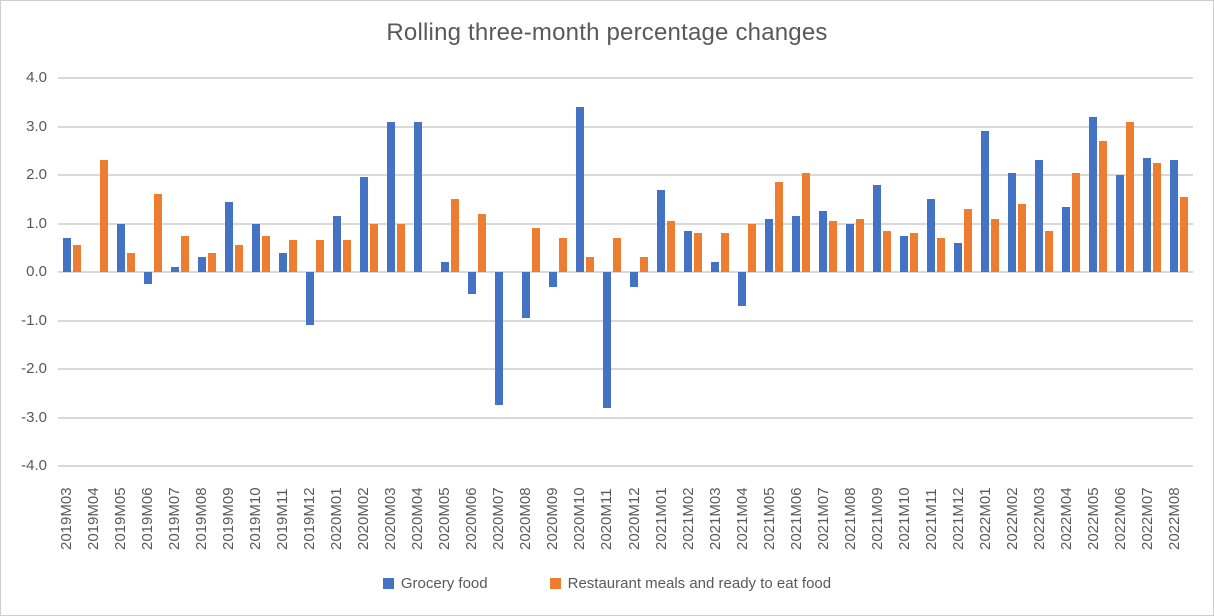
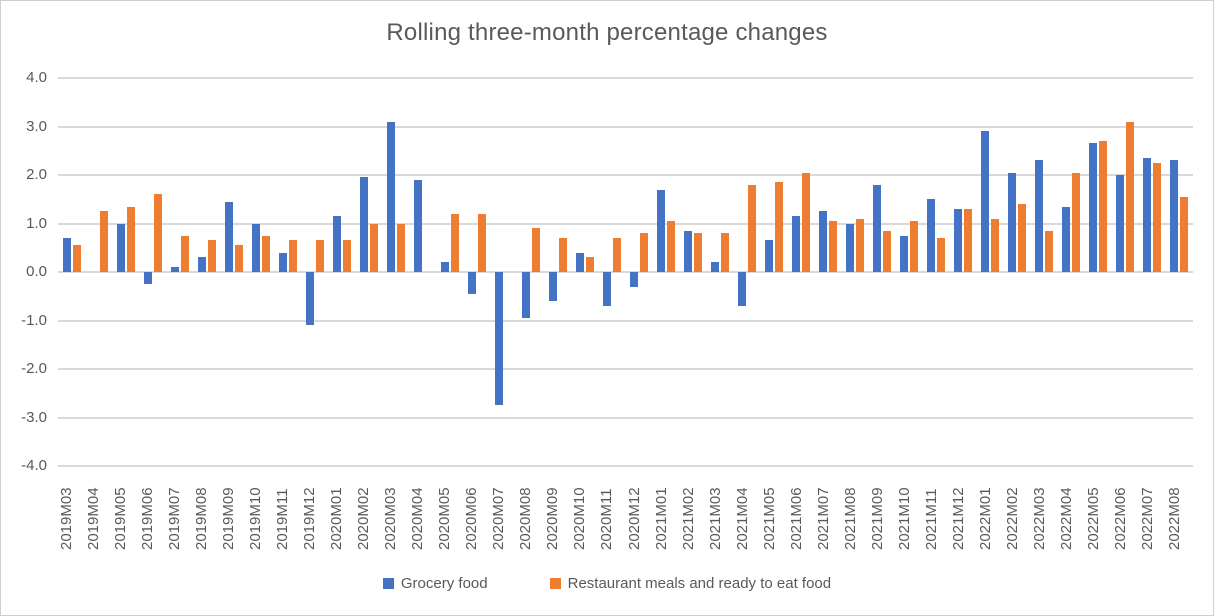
Restaurant meals and ready to eat food/2019M04: 2.3 -> 1.2
Restaurant meals and ready to eat food/2019M05: 0.4 -> 1.4
Restaurant meals and ready to eat food/2019M08: 0.4 -> 0.7
Grocery food/2020M04: 3.1 -> 1.9
Restaurant meals and ready to eat food/2020M05: 1.5 -> 1.2
Grocery food/2020M09: -0.3 -> -0.6
Grocery food/2020M10: 3.4 -> 0.4
Grocery food/2020M11: -2.8 -> -0.7
Restaurant meals and ready to eat food/2020M12: 0.3 -> 0.8
Restaurant meals and ready to eat food/2021M04: 1.0 -> 1.8
Grocery food/2021M05: 1.1 -> 0.7
Restaurant meals and ready to eat food/2021M10: 0.8 -> 1.1
Grocery food/2021M12: 0.6 -> 1.3
Grocery food/2022M05: 3.2 -> 2.6
